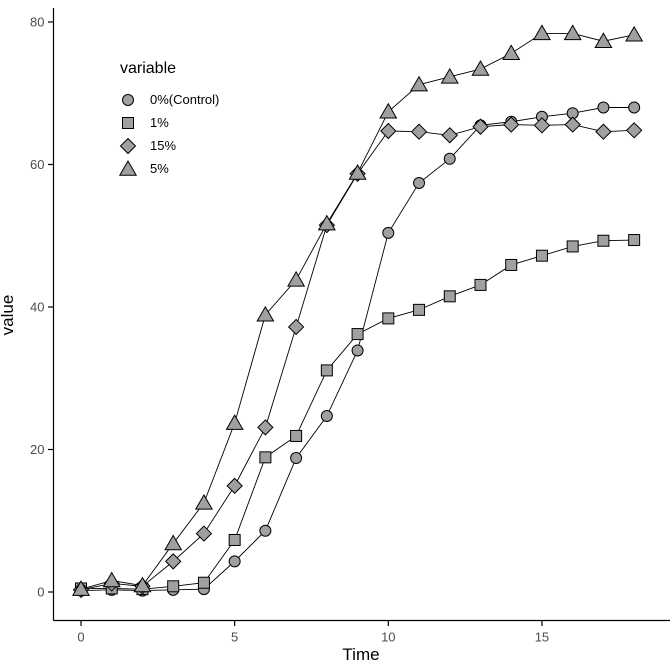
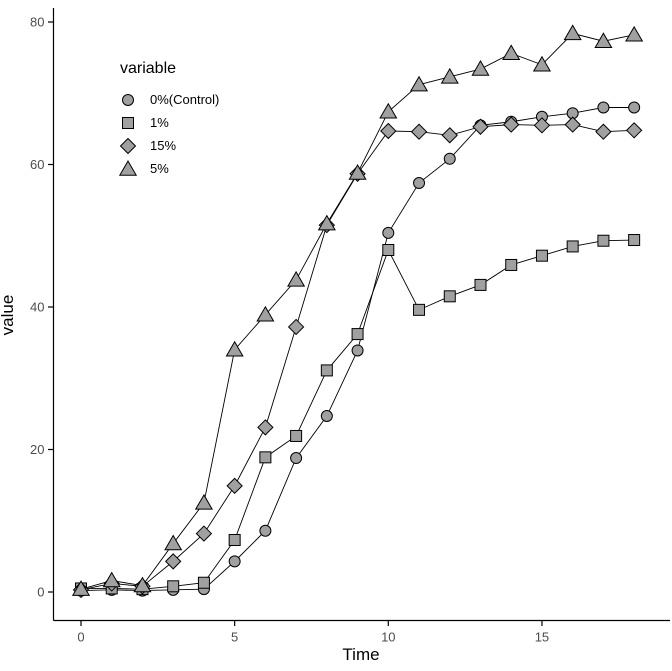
5%/5: 24 -> 34
1%/10: 38 -> 48
5%/15: 78 -> 74
